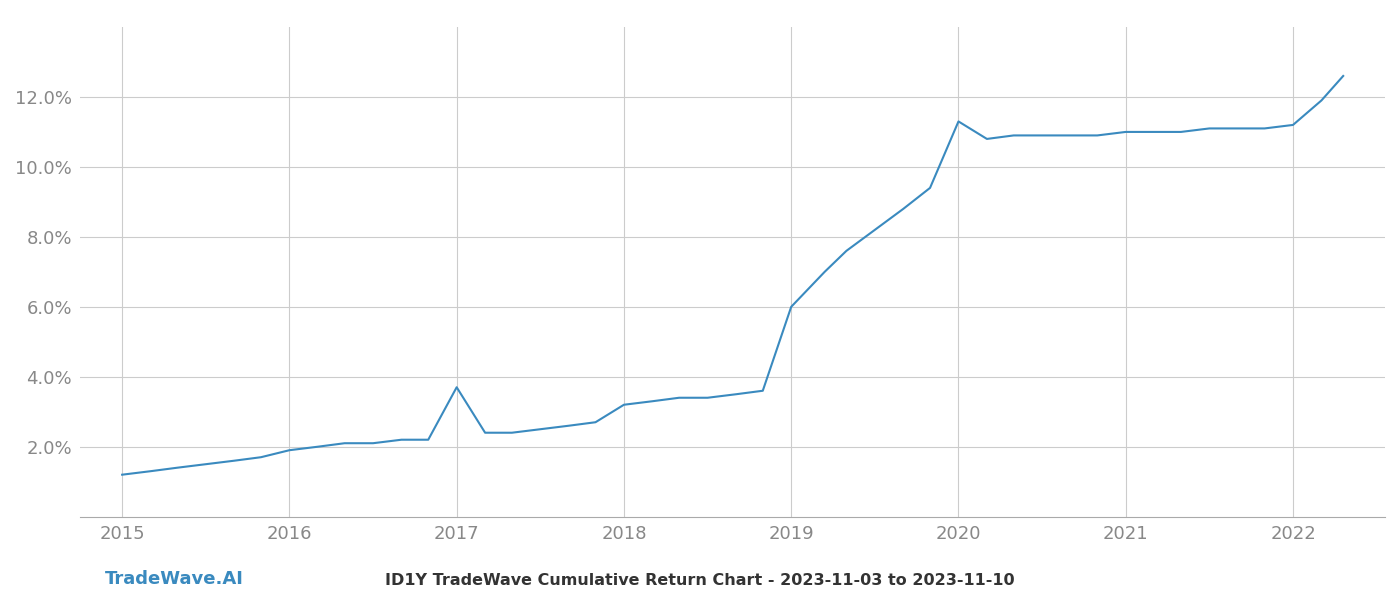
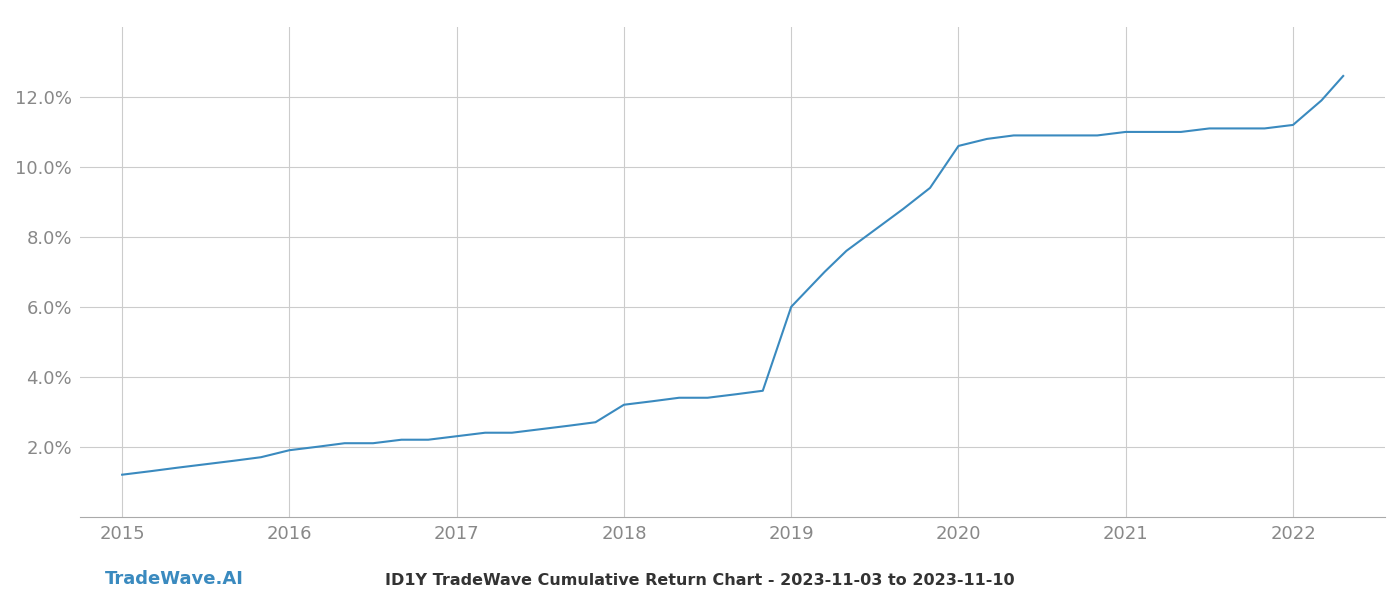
2017: 3.7% -> 2.3%
2020: 11.3% -> 10.6%
